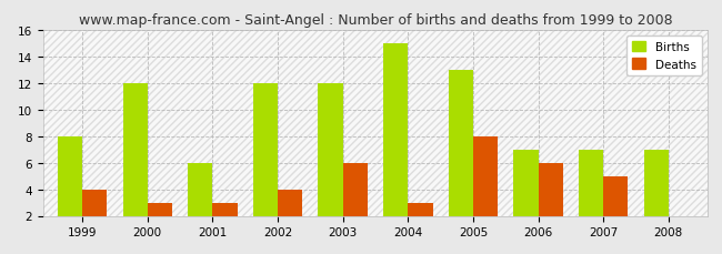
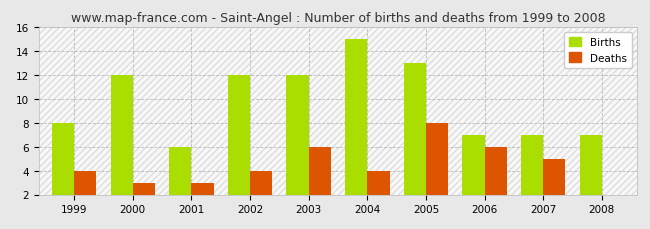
Deaths/2004: 3 -> 4
